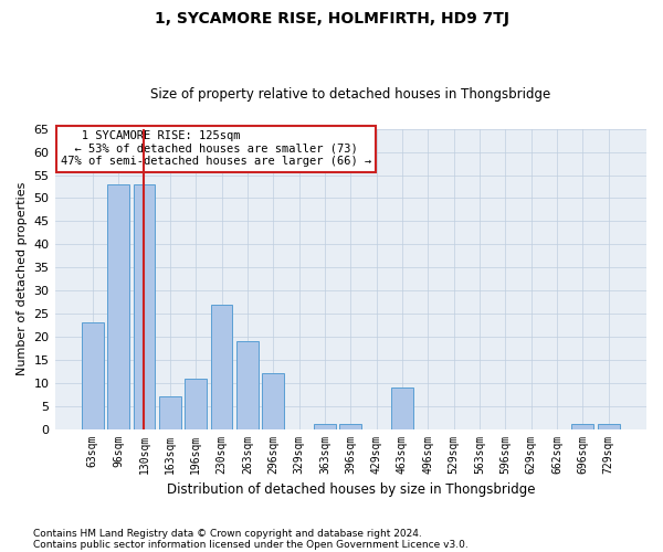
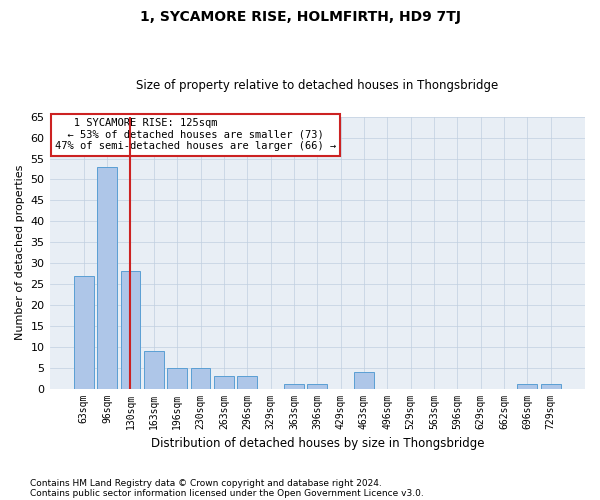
63sqm: 23 -> 27
130sqm: 53 -> 28
163sqm: 7 -> 9
196sqm: 11 -> 5
230sqm: 27 -> 5
263sqm: 19 -> 3
296sqm: 12 -> 3
463sqm: 9 -> 4
